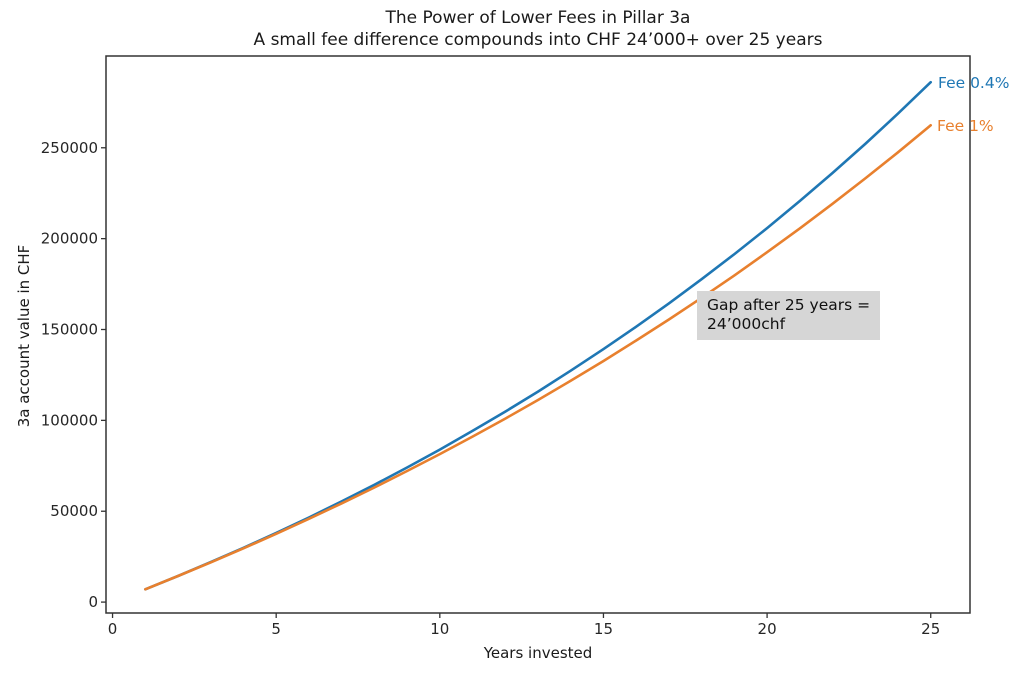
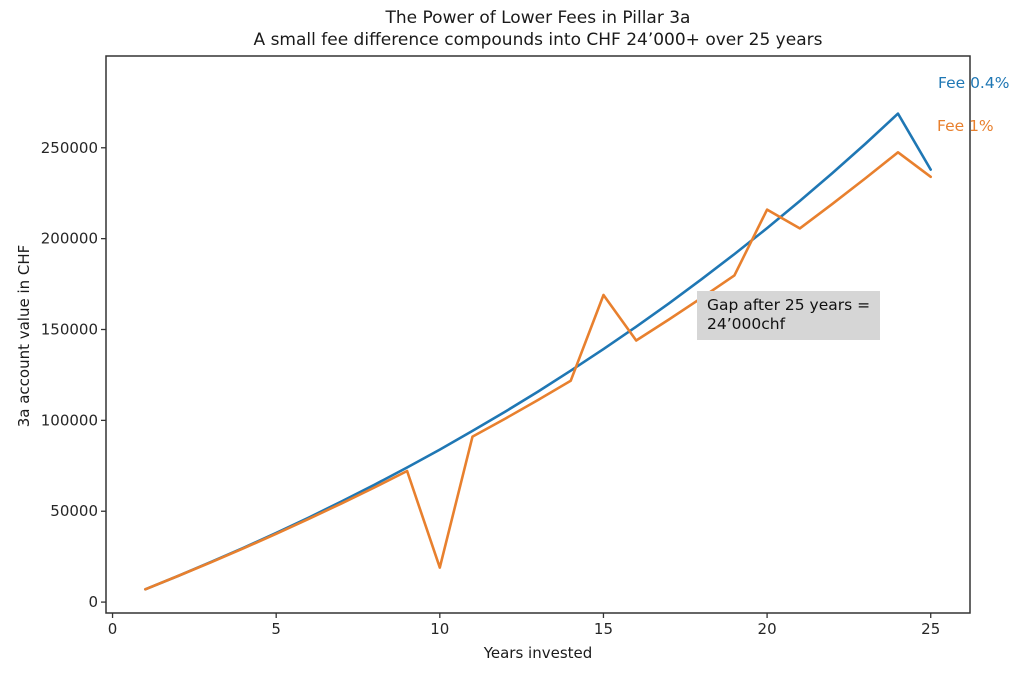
Fee 1%/10: 81000 -> 19000
Fee 1%/15: 133000 -> 169000
Fee 1%/20: 193000 -> 216000
Fee 0.4%/25: 286000 -> 238000
Fee 1%/25: 262000 -> 234000
